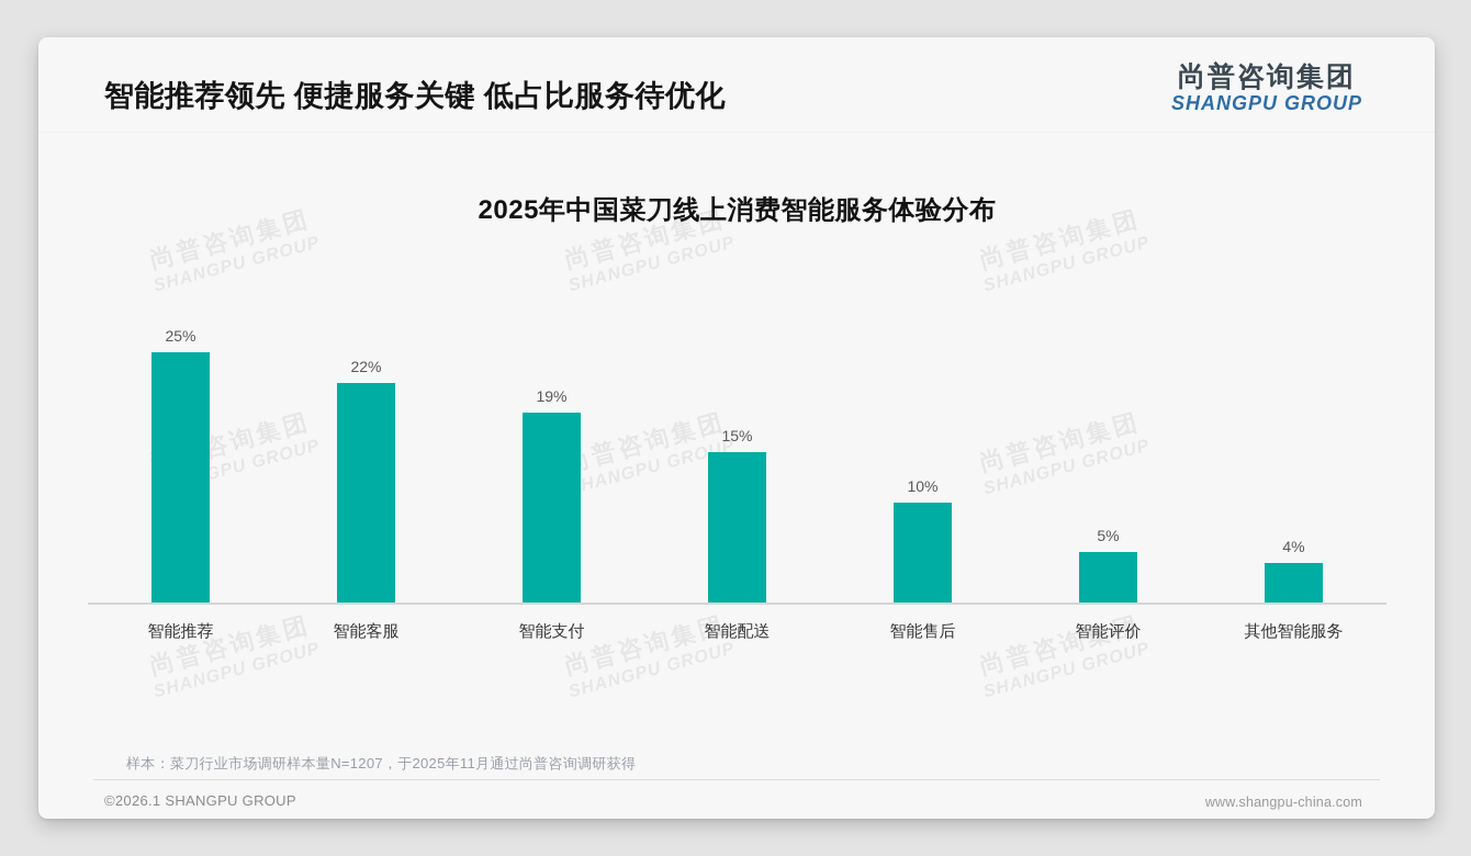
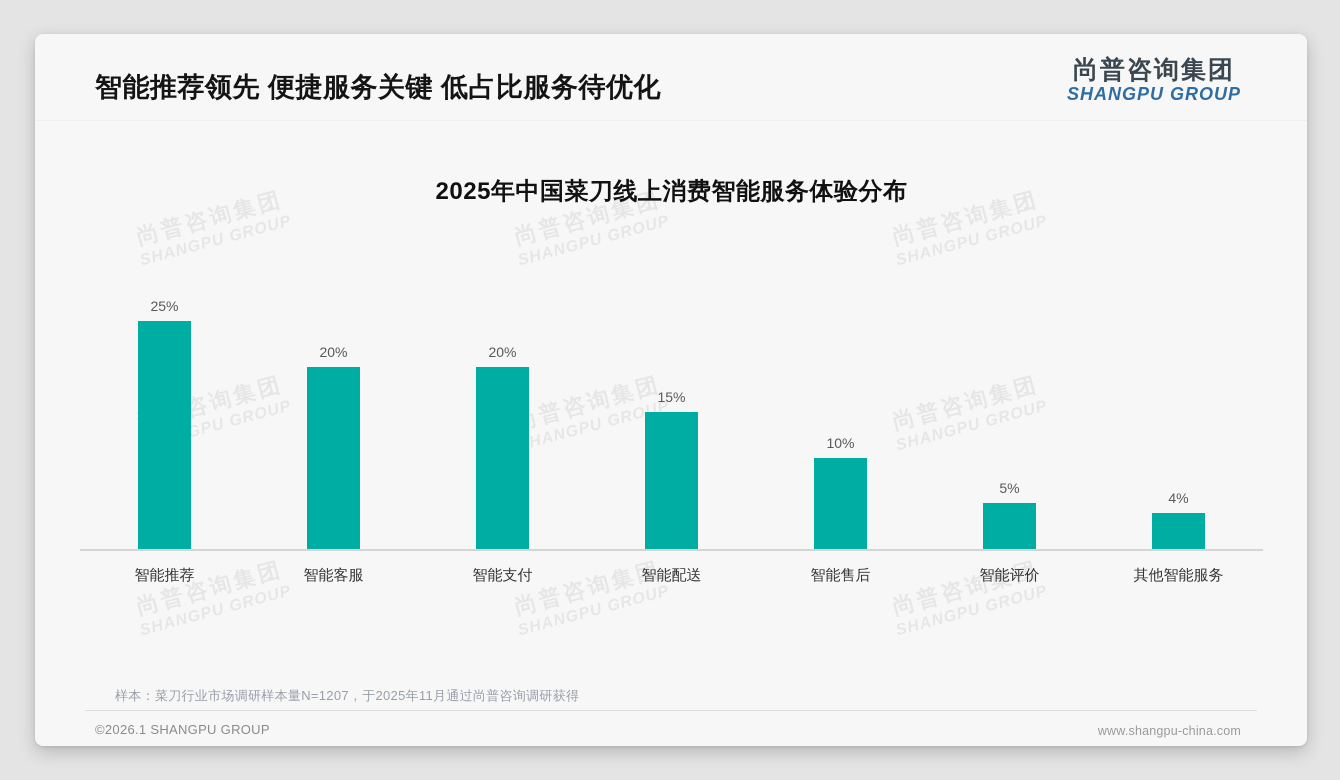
智能客服: 22% -> 20%
智能支付: 19% -> 20%
